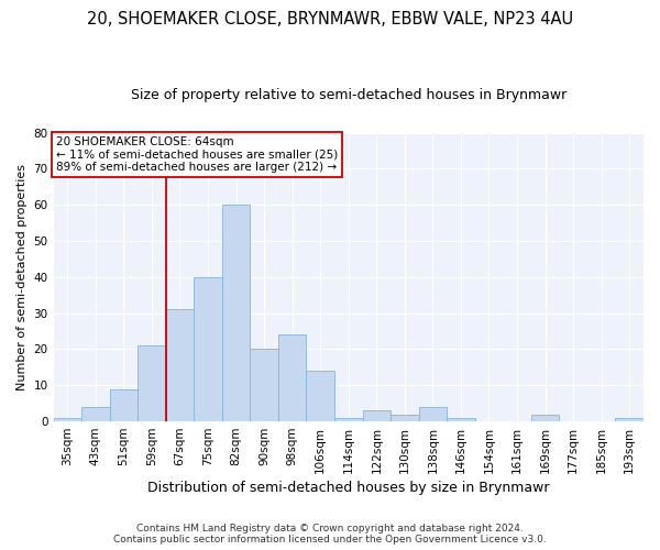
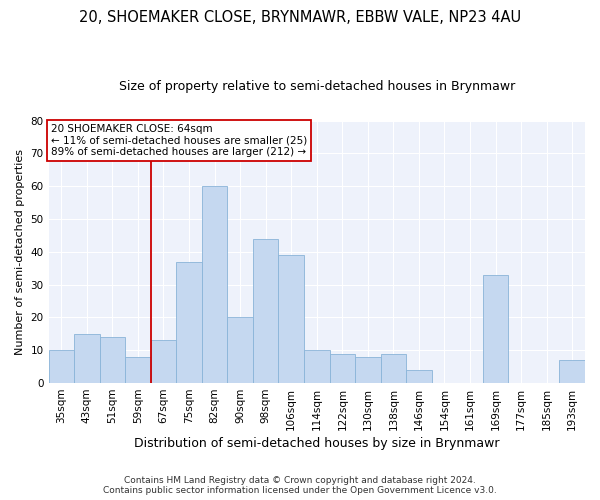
35sqm: 1 -> 10
43sqm: 4 -> 15
51sqm: 9 -> 14
59sqm: 21 -> 8
67sqm: 31 -> 13
75sqm: 40 -> 37
98sqm: 24 -> 44
106sqm: 14 -> 39
114sqm: 1 -> 10
122sqm: 3 -> 9
130sqm: 2 -> 8
138sqm: 4 -> 9
146sqm: 1 -> 4
169sqm: 2 -> 33
193sqm: 1 -> 7
